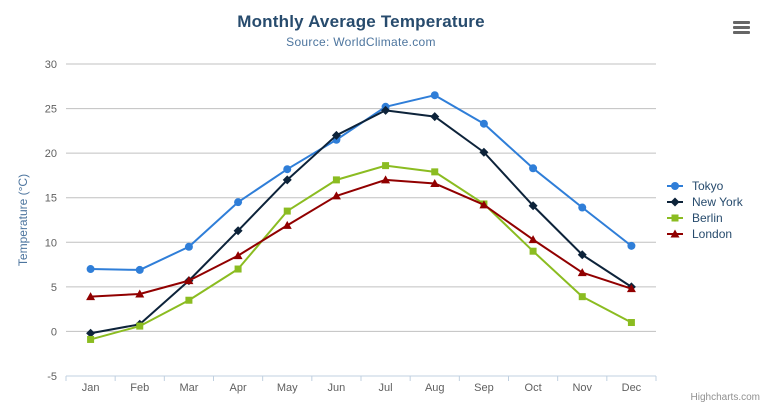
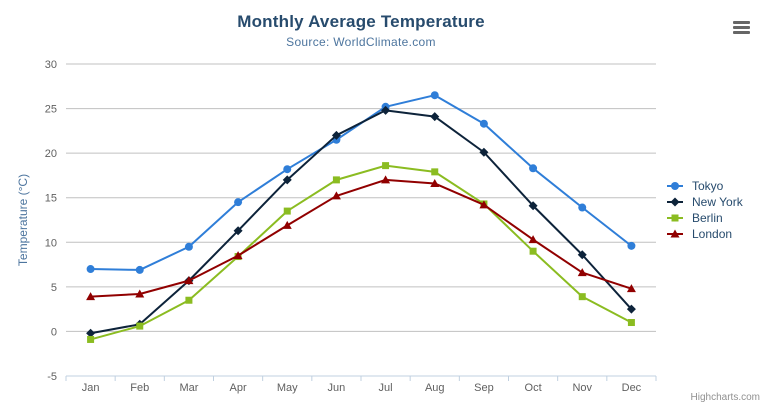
Berlin/Apr: 7 -> 8
New York/Dec: 5 -> 2
